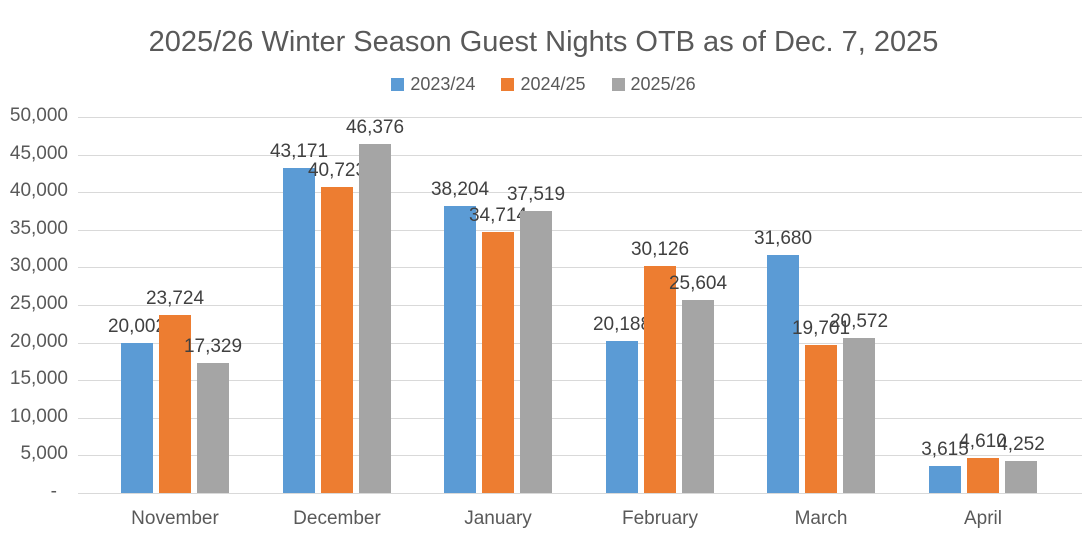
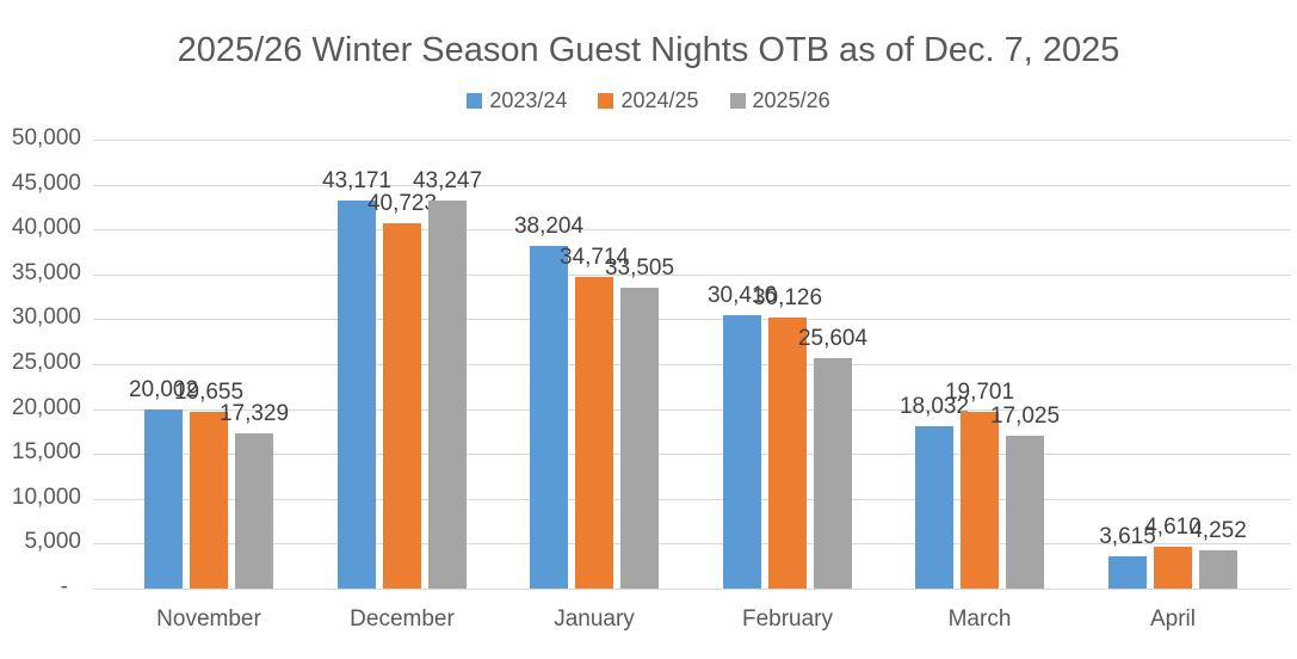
2024/25/November: 23,724 -> 19,655
2025/26/December: 46,376 -> 43,247
2025/26/January: 37,519 -> 33,505
2023/24/February: 20,188 -> 30,416
2023/24/March: 31,680 -> 18,032
2025/26/March: 20,572 -> 17,025
